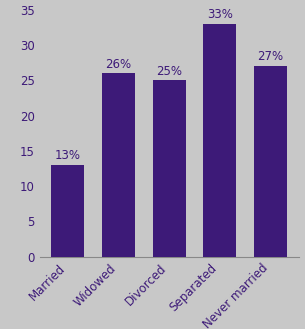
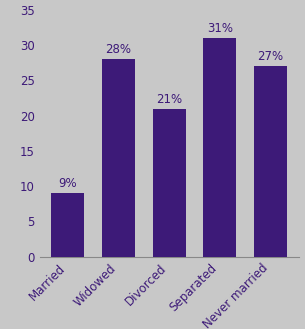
Married: 13% -> 9%
Widowed: 26% -> 28%
Divorced: 25% -> 21%
Separated: 33% -> 31%
